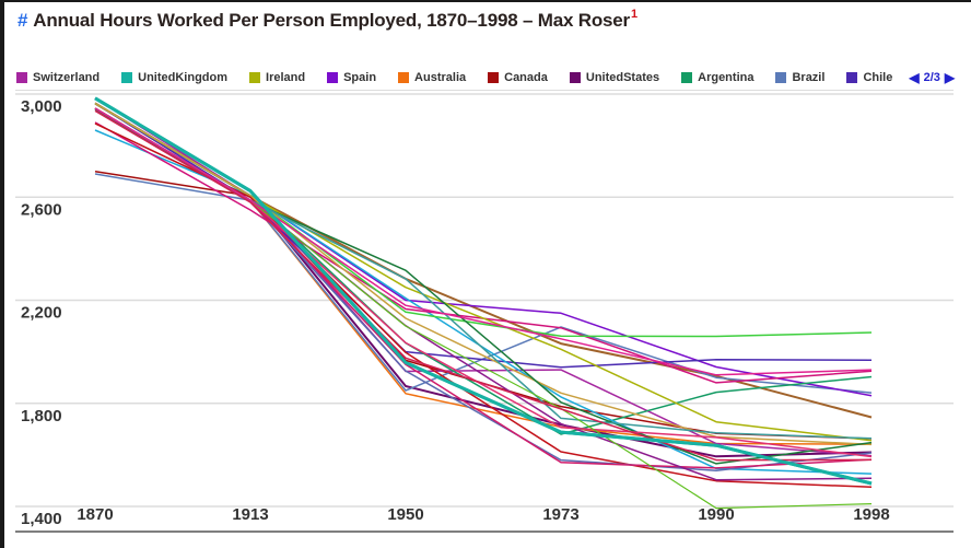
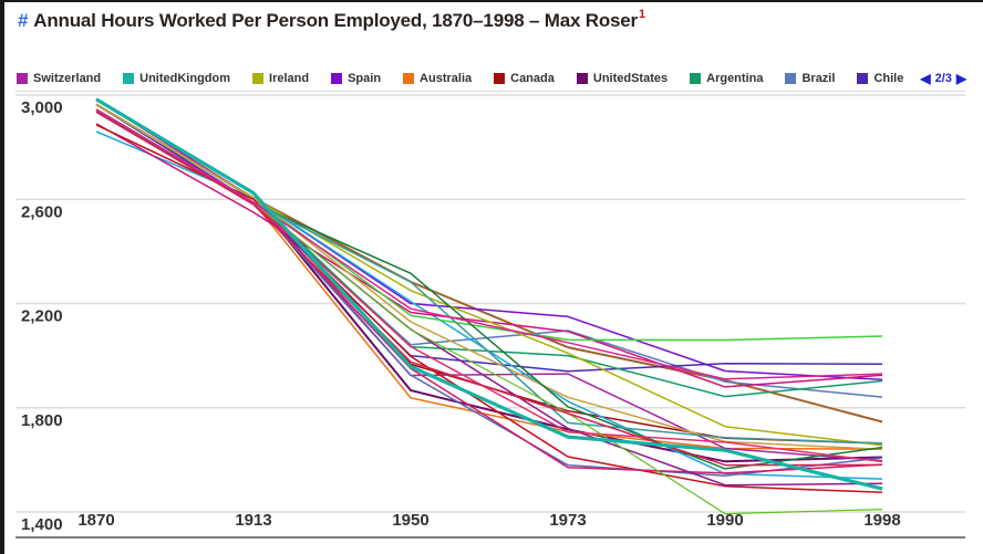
Canada/1870: 2700 -> 2960
Brazil/1870: 2690 -> 2940
Brazil/1950: 1850 -> 2040
Argentina/1973: 1680 -> 2000
Spain/1998: 1830 -> 1910
